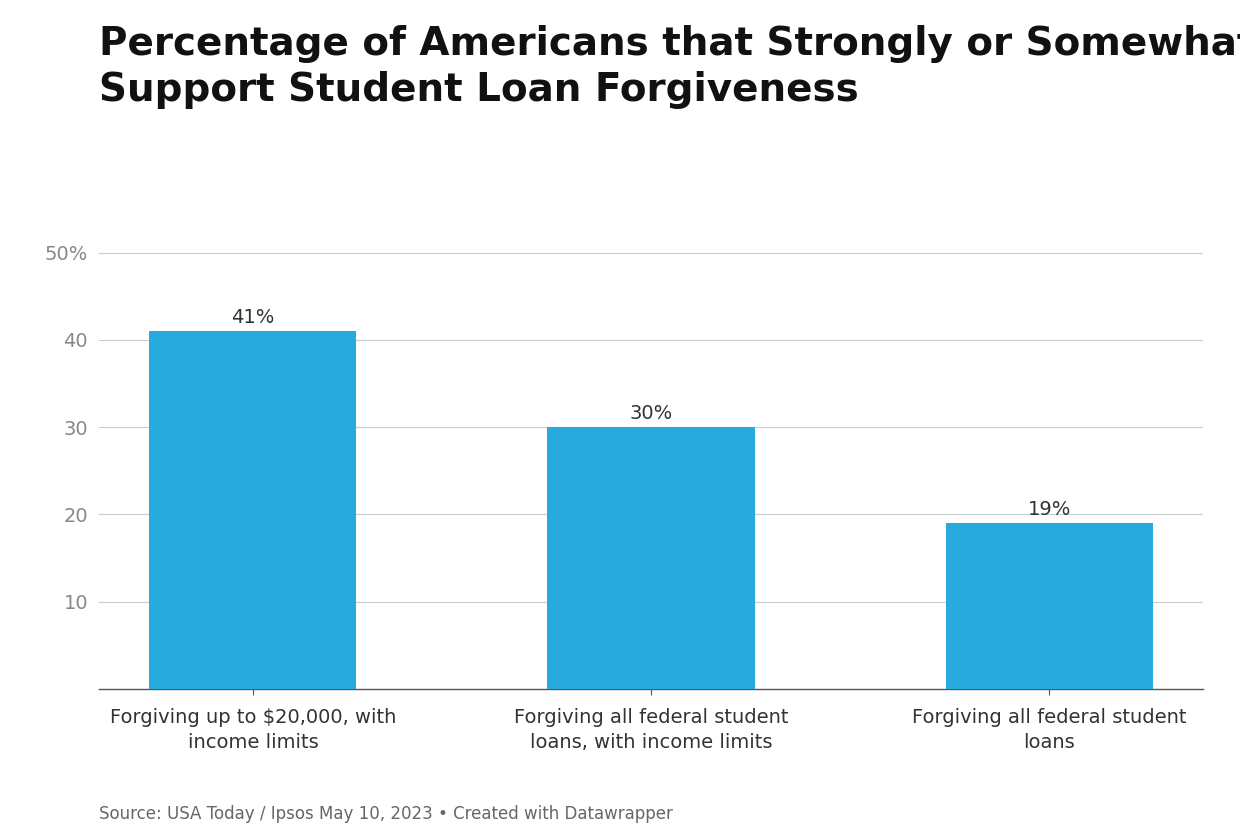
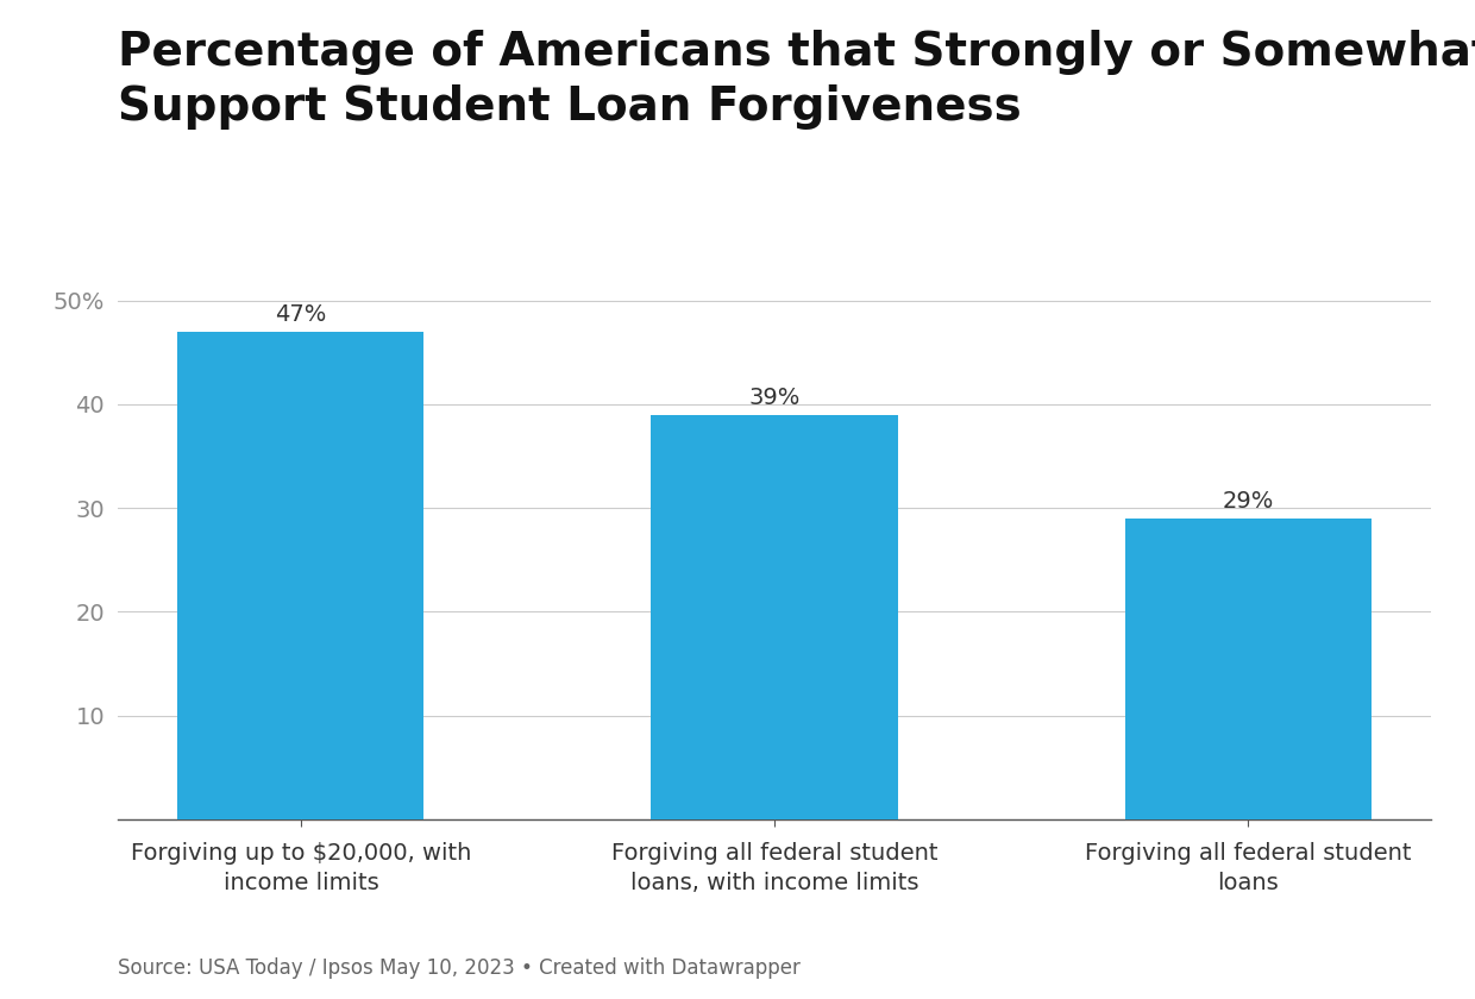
Forgiving up to $20,000, with income limits: 41% -> 47%
Forgiving all federal student loans, with income limits: 30% -> 39%
Forgiving all federal student loans: 19% -> 29%
